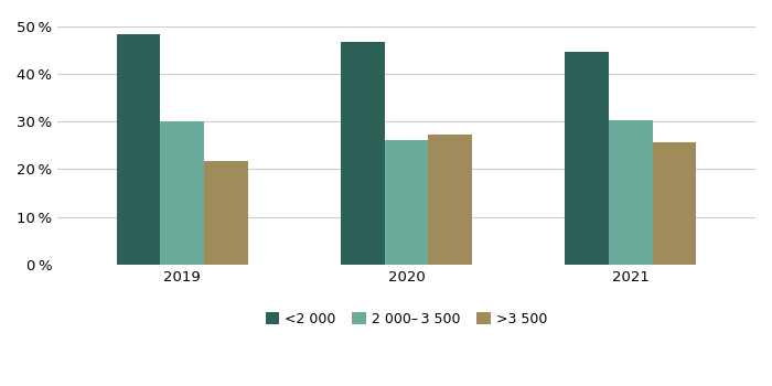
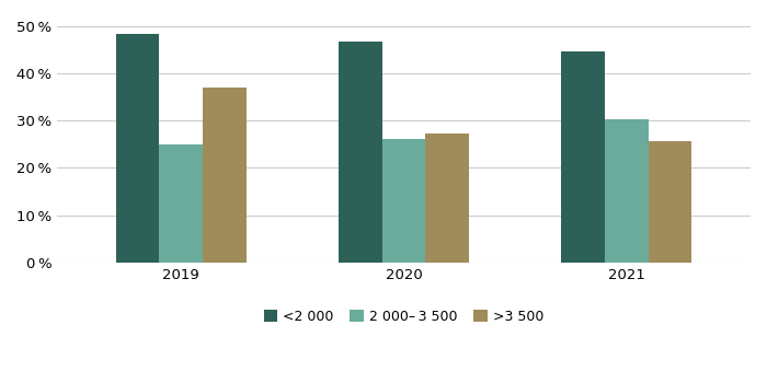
2 000– 3 500/2019: 30.1 % -> 25.0 %
>3 500/2019: 21.7 % -> 37.0 %
